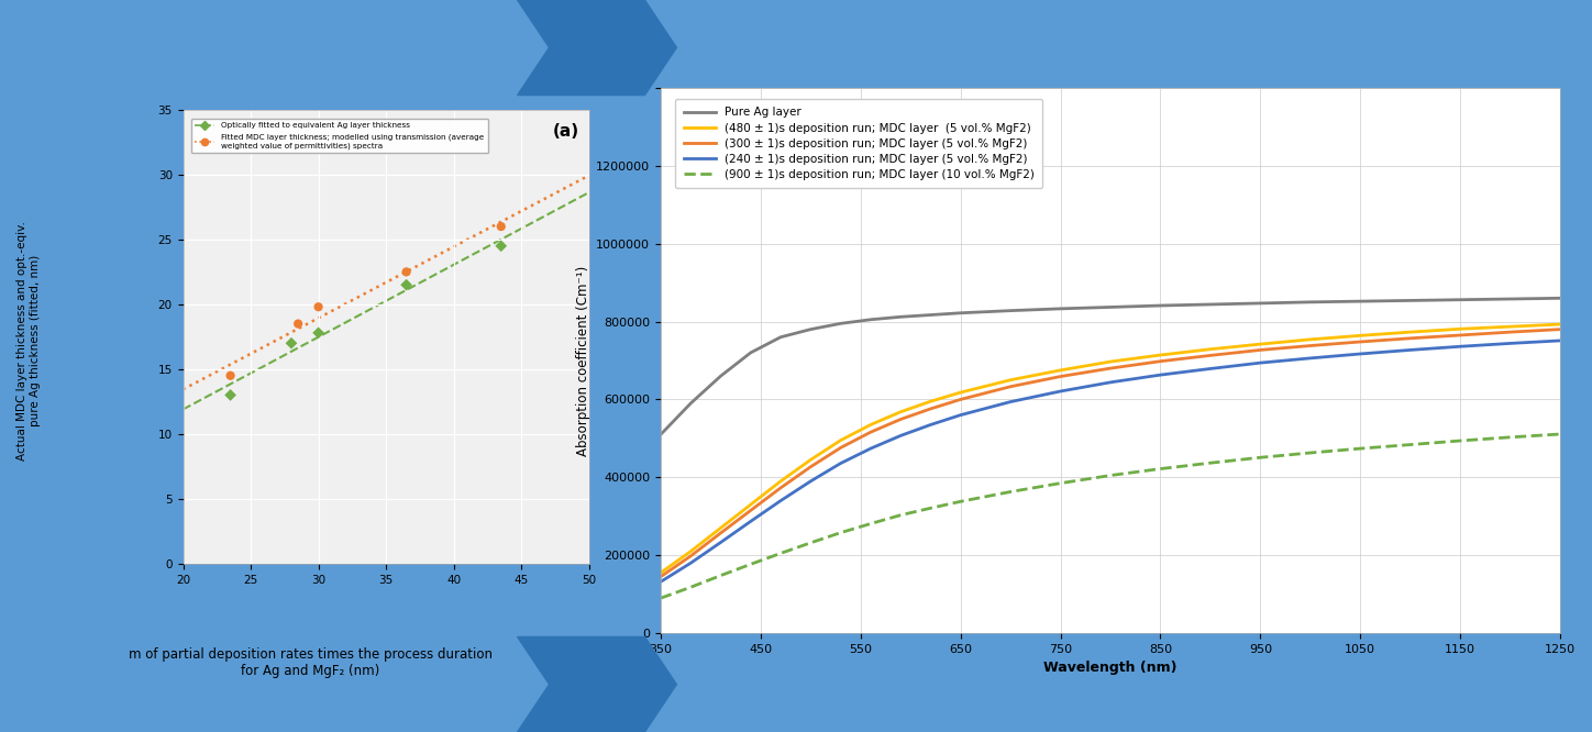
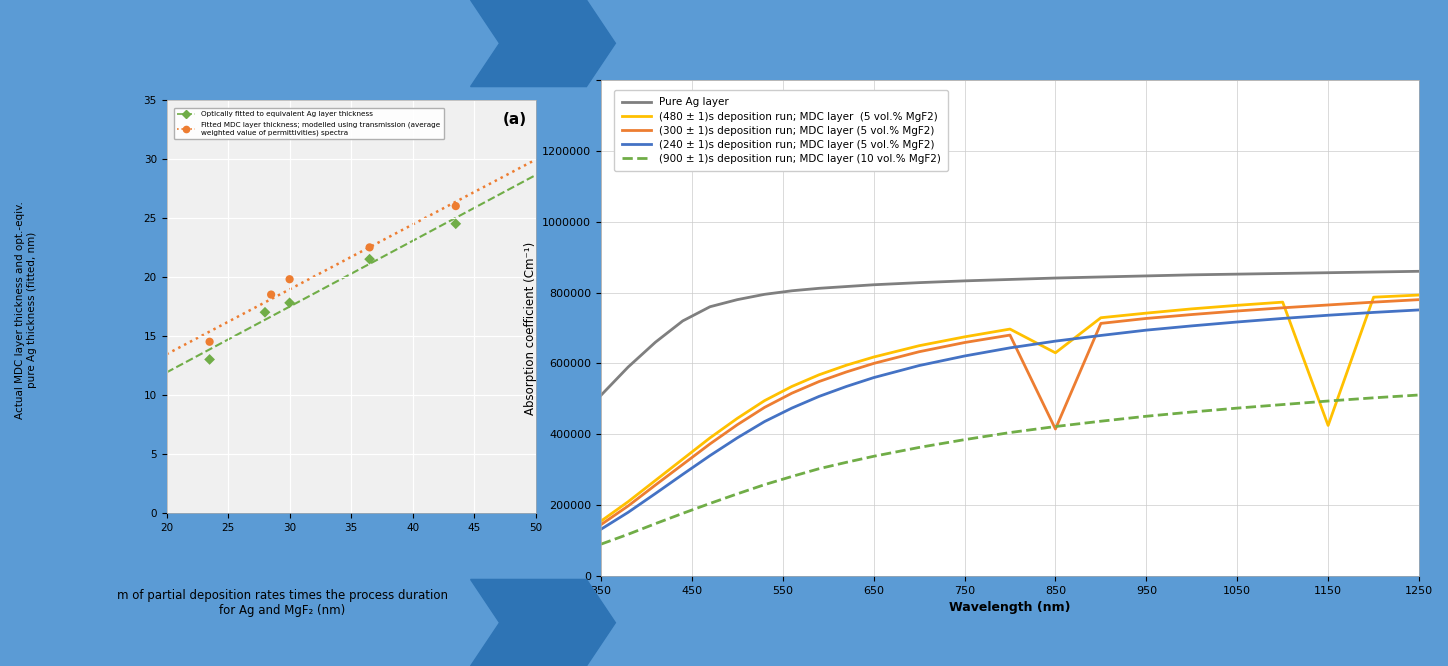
(480 ± 1)s deposition run; MDC layer (5 vol.% MgF2)/850: 714000 -> 630000
(300 ± 1)s deposition run; MDC layer (5 vol.% MgF2)/850: 698000 -> 415000
(480 ± 1)s deposition run; MDC layer (5 vol.% MgF2)/1150: 781000 -> 425000
